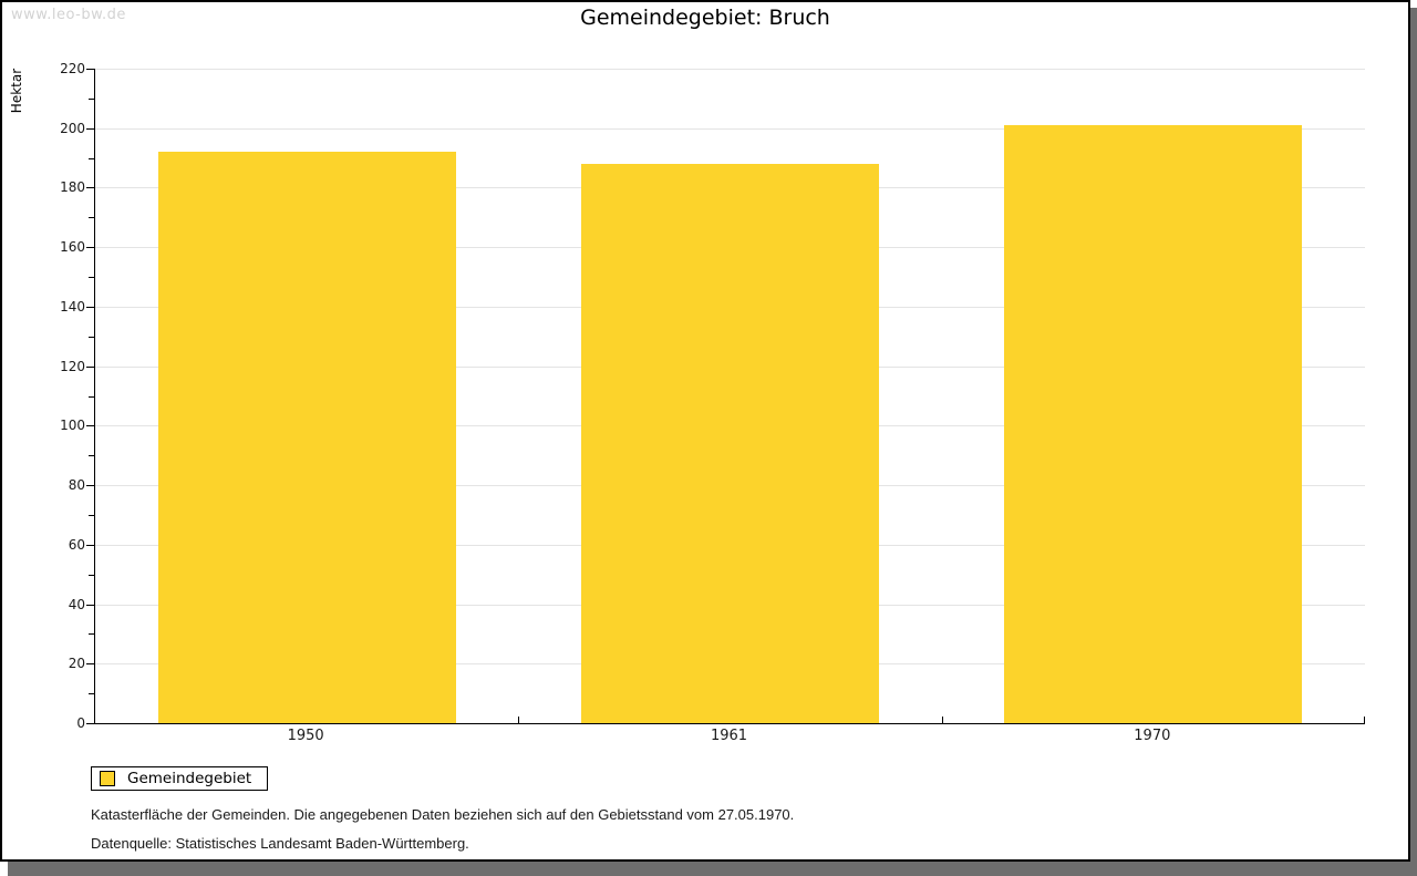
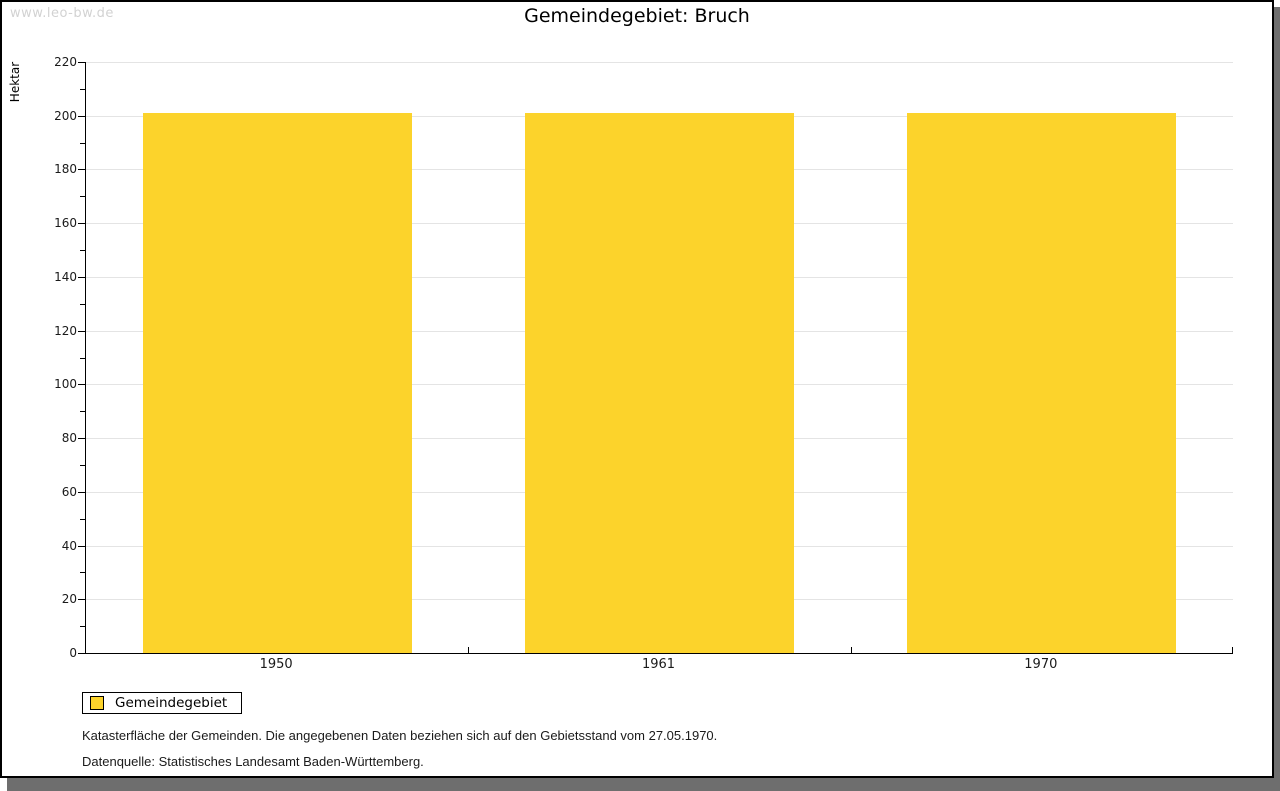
1950: 192 -> 201
1961: 188 -> 201
